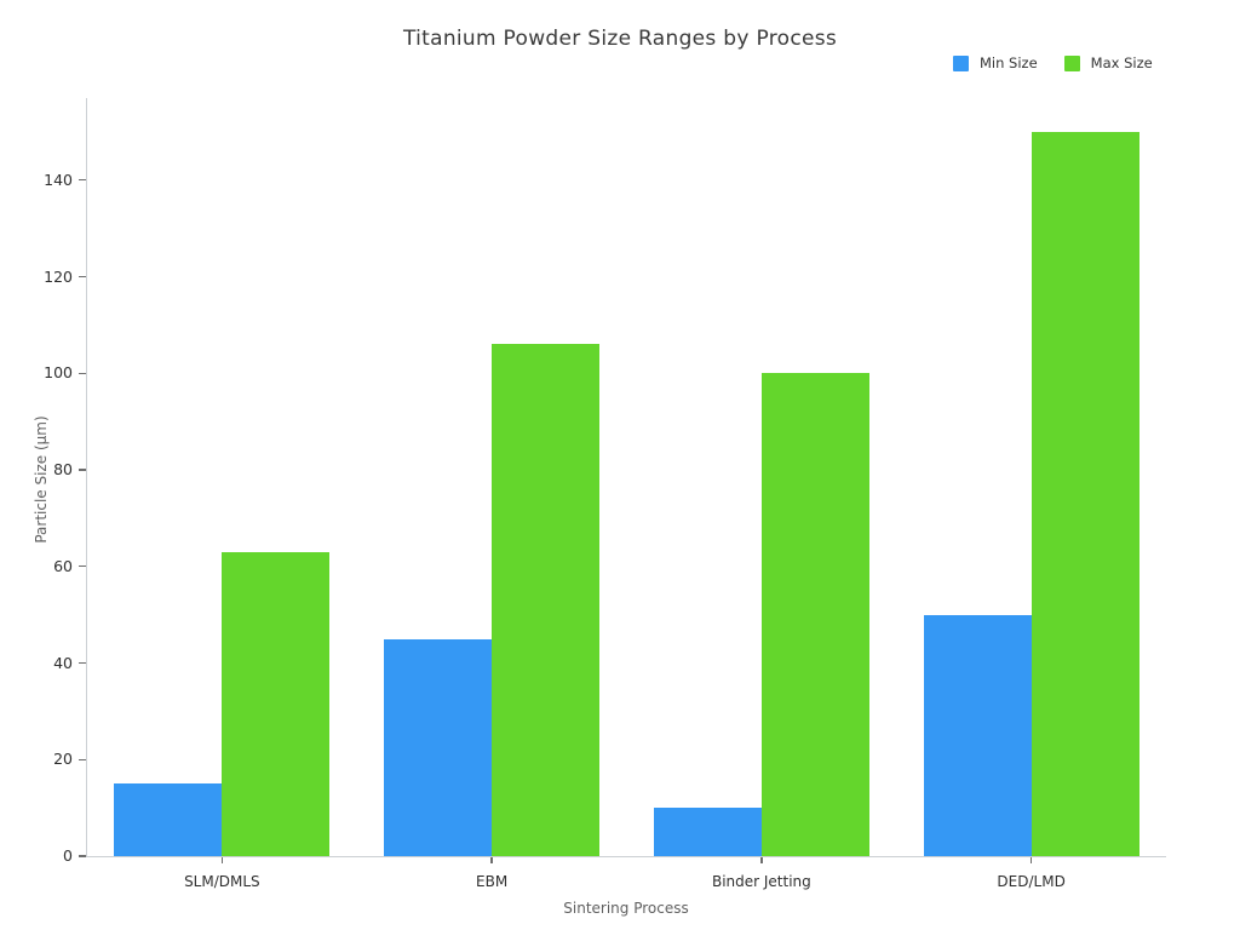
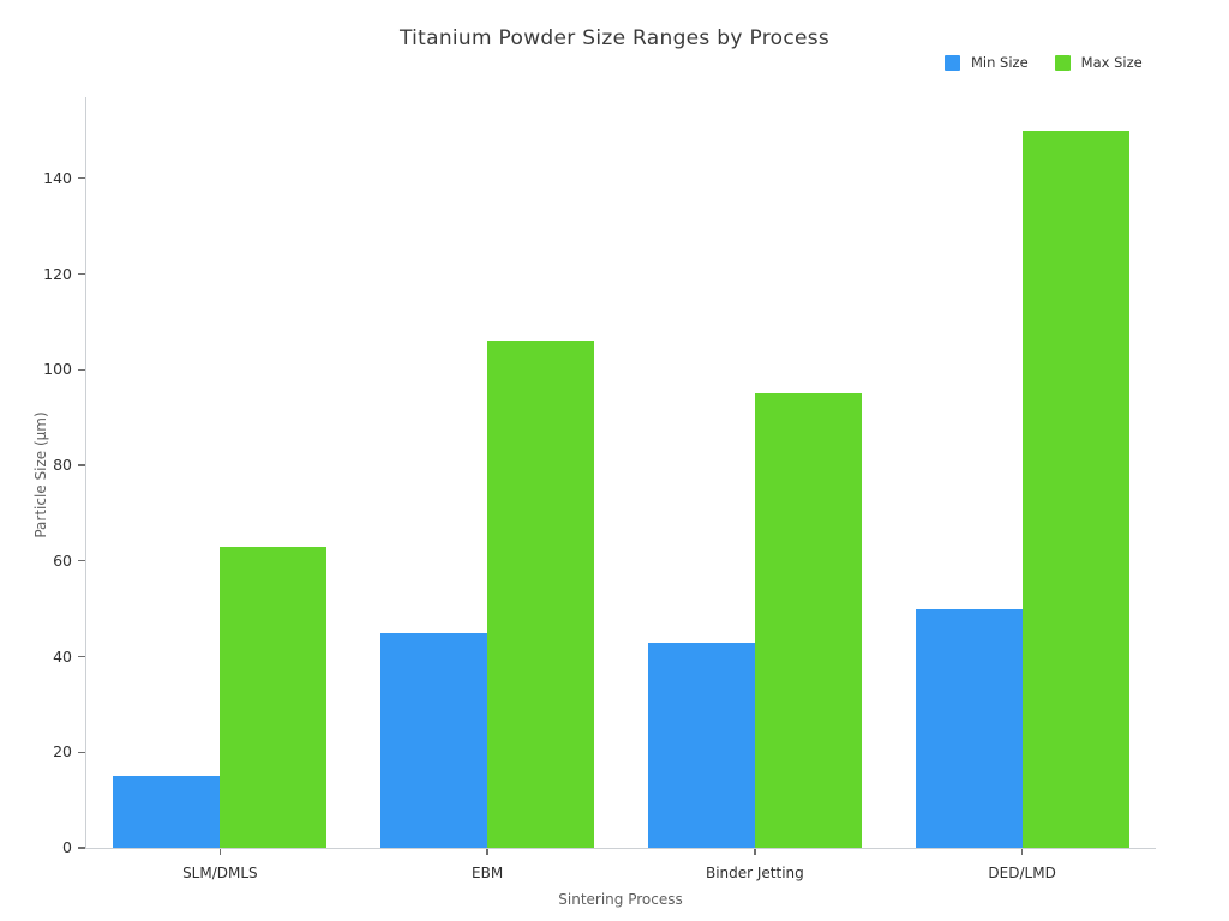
Min Size/Binder Jetting: 10 -> 43
Max Size/Binder Jetting: 100 -> 95
